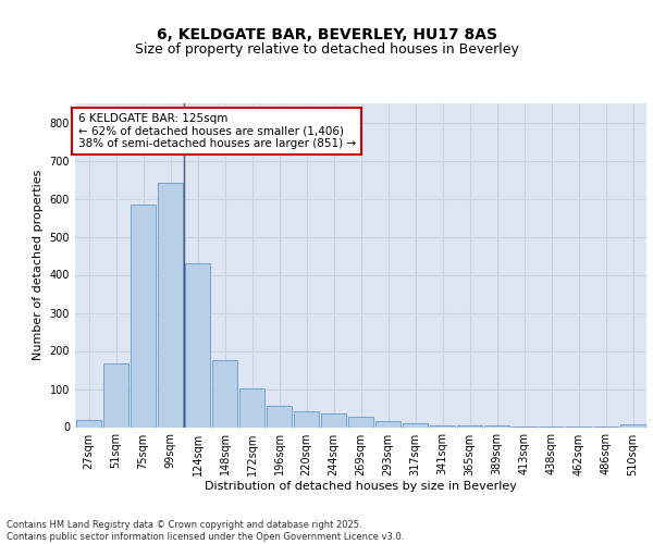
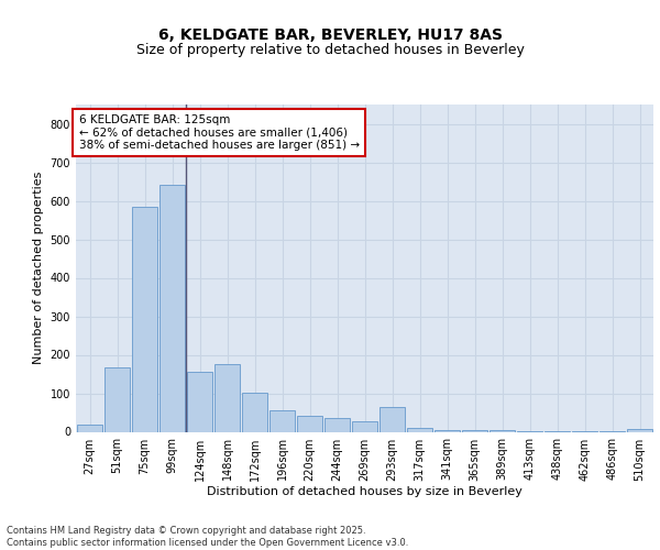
124sqm: 430 -> 155
293sqm: 15 -> 65
